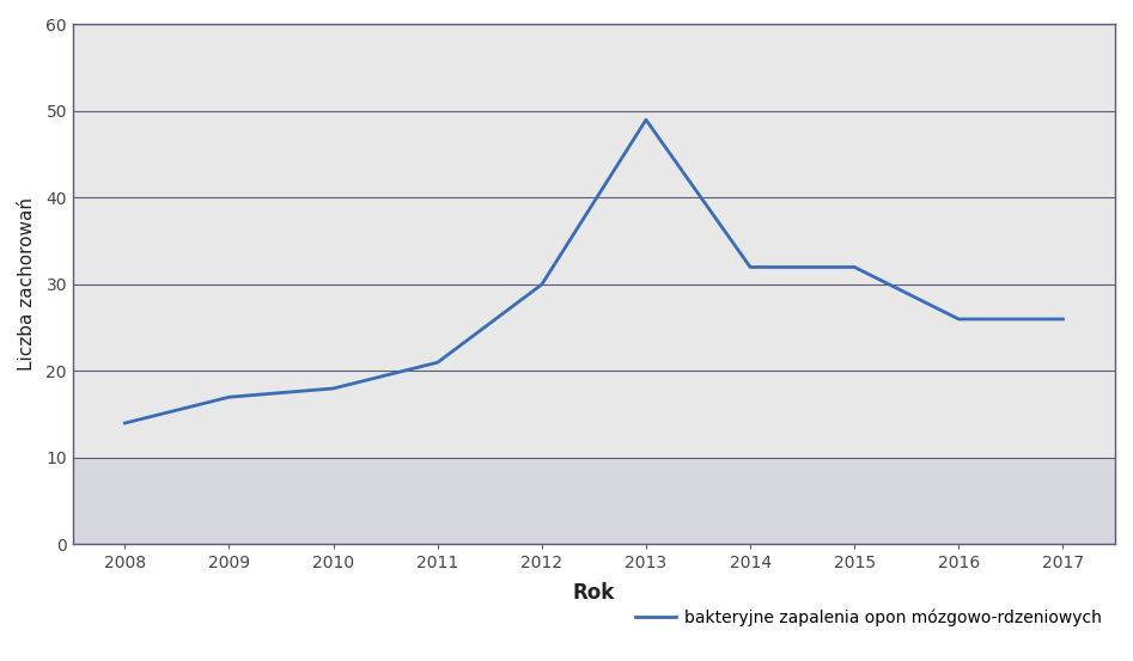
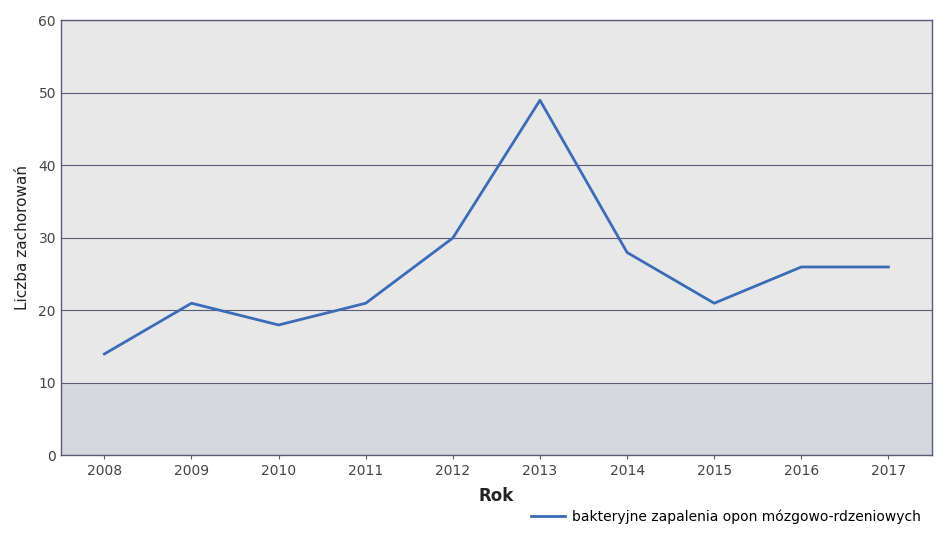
2009: 17 -> 21
2014: 32 -> 28
2015: 32 -> 21
